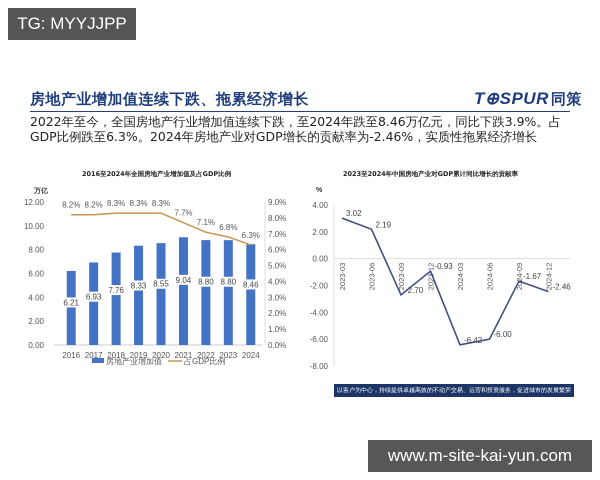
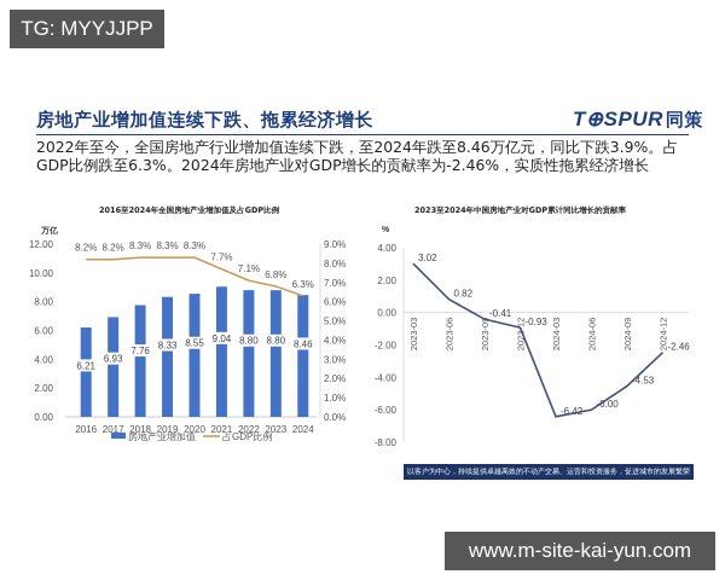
2023至2024年中国房地产业对GDP累计同比增长的贡献率/2023-06: 2.19 -> 0.82
2023至2024年中国房地产业对GDP累计同比增长的贡献率/2023-09: -2.70 -> -0.41
2023至2024年中国房地产业对GDP累计同比增长的贡献率/2024-09: -1.67 -> -4.53
